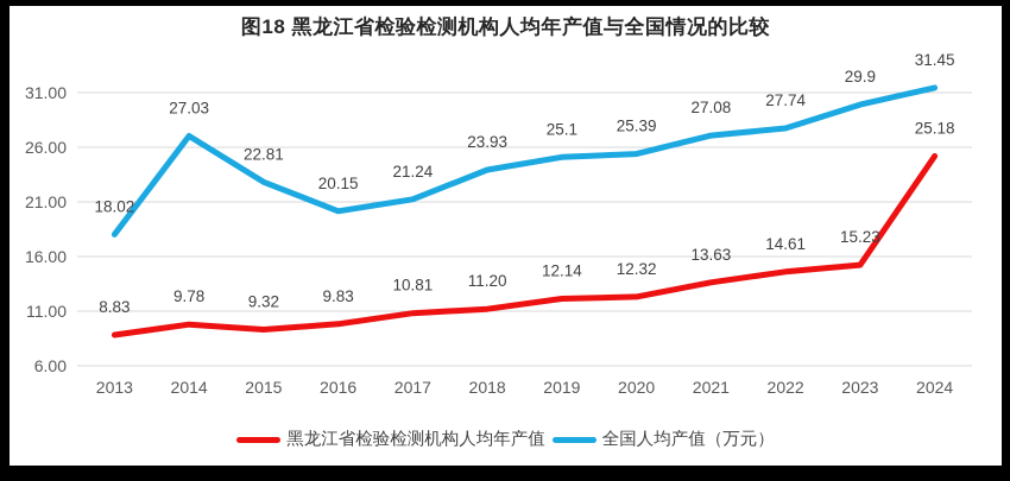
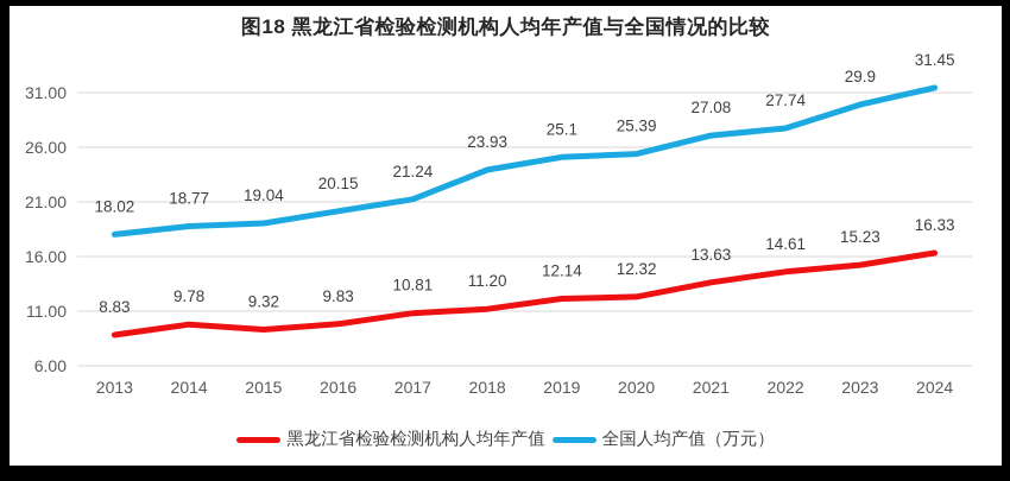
全国人均产值（万元）/2014: 27.03 -> 18.77
全国人均产值（万元）/2015: 22.81 -> 19.04
黑龙江省检验检测机构人均年产值/2024: 25.18 -> 16.33
